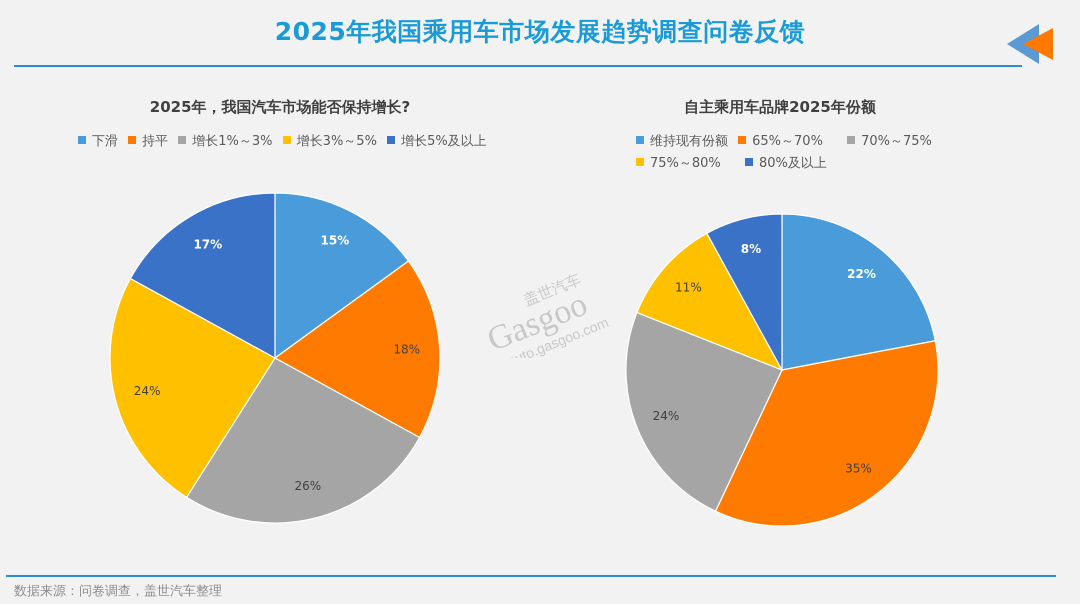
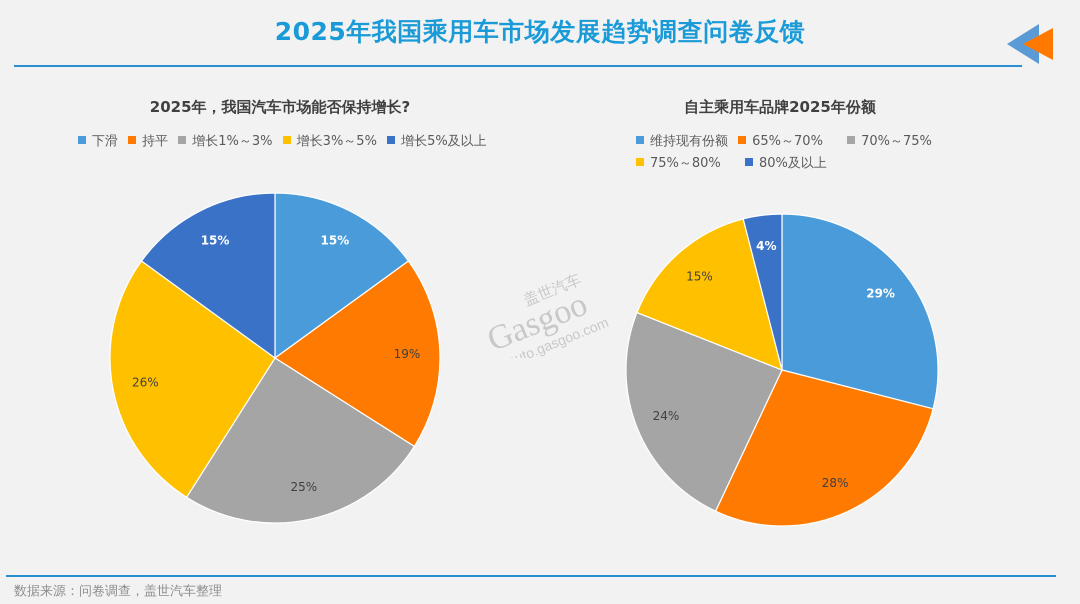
2025年，我国汽车市场能否保持增长?/持平: 18% -> 19%
2025年，我国汽车市场能否保持增长?/增长1%～3%: 26% -> 25%
2025年，我国汽车市场能否保持增长?/增长3%～5%: 24% -> 26%
2025年，我国汽车市场能否保持增长?/增长5%及以上: 17% -> 15%
自主乘用车品牌2025年份额/维持现有份额: 22% -> 29%
自主乘用车品牌2025年份额/65%～70%: 35% -> 28%
自主乘用车品牌2025年份额/75%～80%: 11% -> 15%
自主乘用车品牌2025年份额/80%及以上: 8% -> 4%
